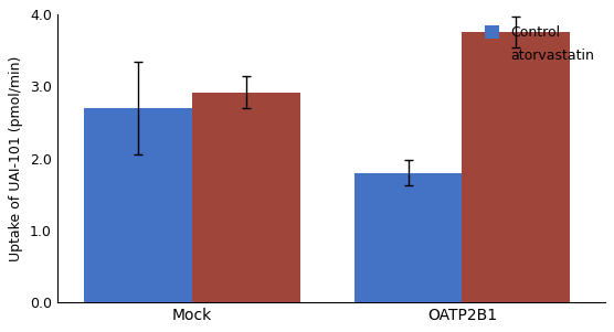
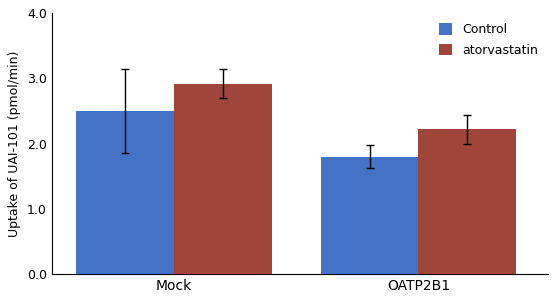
Control/Mock: 2.7 -> 2.5
atorvastatin/OATP2B1: 3.76 -> 2.22
